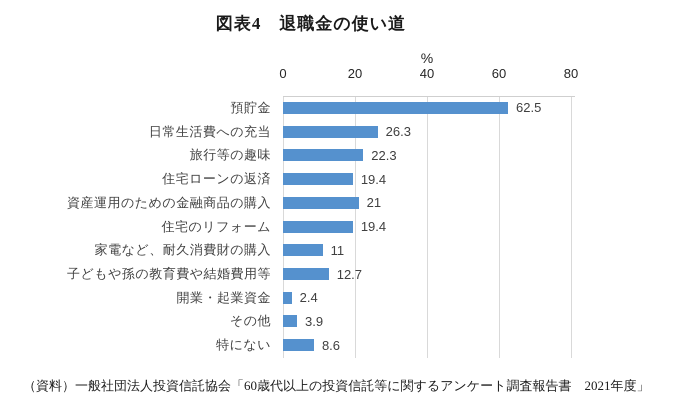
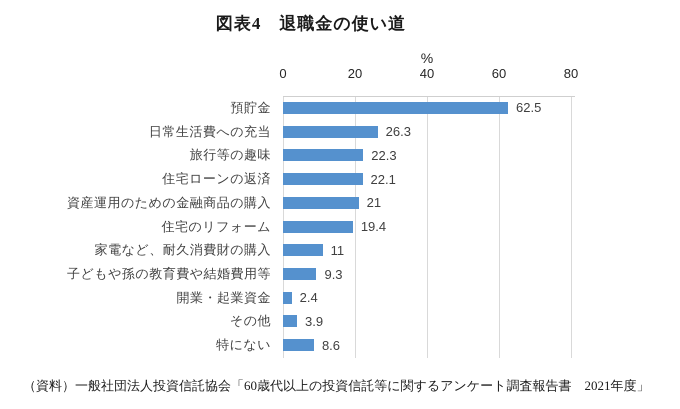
住宅ローンの返済: 19.4 -> 22.1
子どもや孫の教育費や結婚費用等: 12.7 -> 9.3
